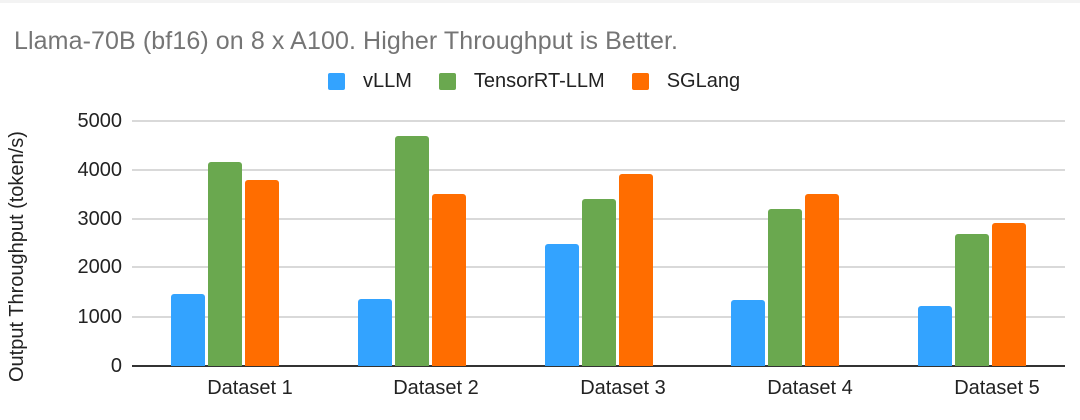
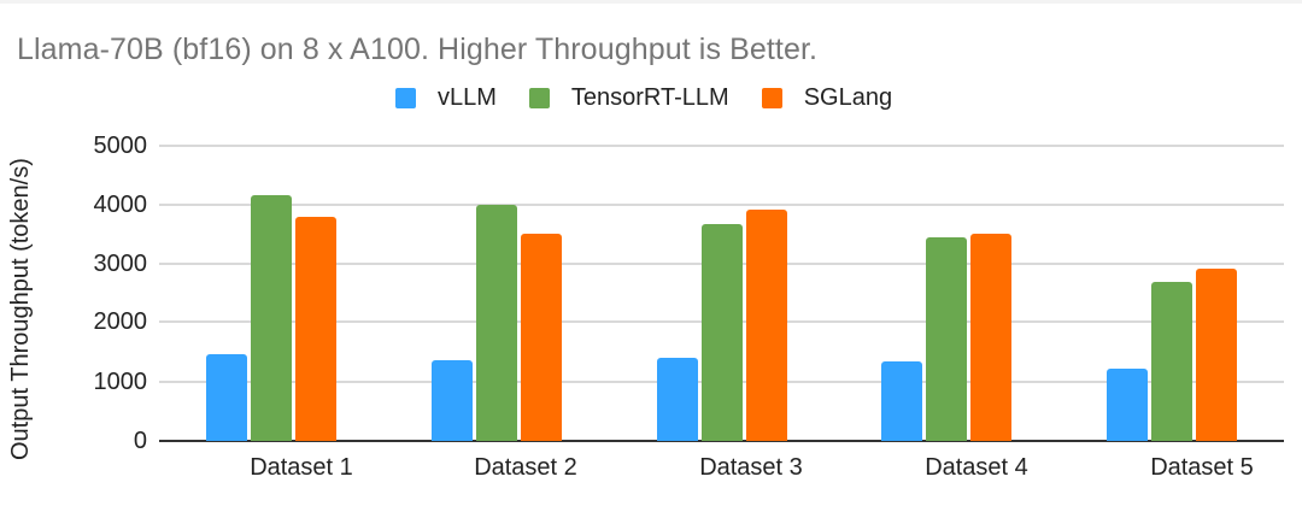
TensorRT-LLM/Dataset 2: 4700 -> 4000
vLLM/Dataset 3: 2500 -> 1400
TensorRT-LLM/Dataset 3: 3400 -> 3700
TensorRT-LLM/Dataset 4: 3200 -> 3400
